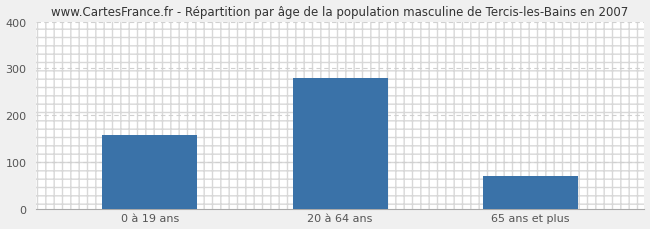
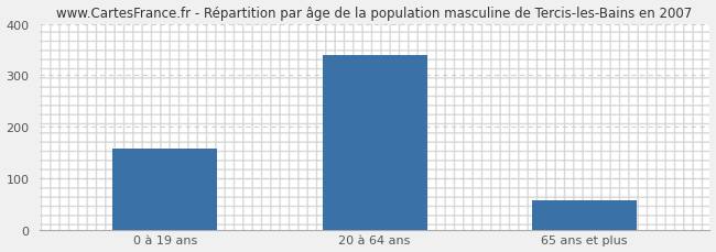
20 à 64 ans: 280 -> 340
65 ans et plus: 70 -> 57
